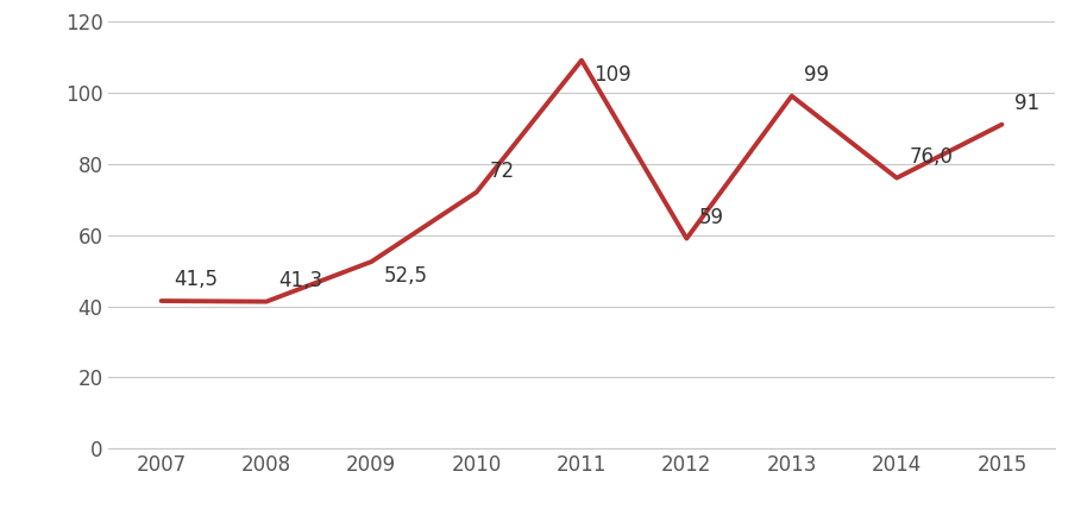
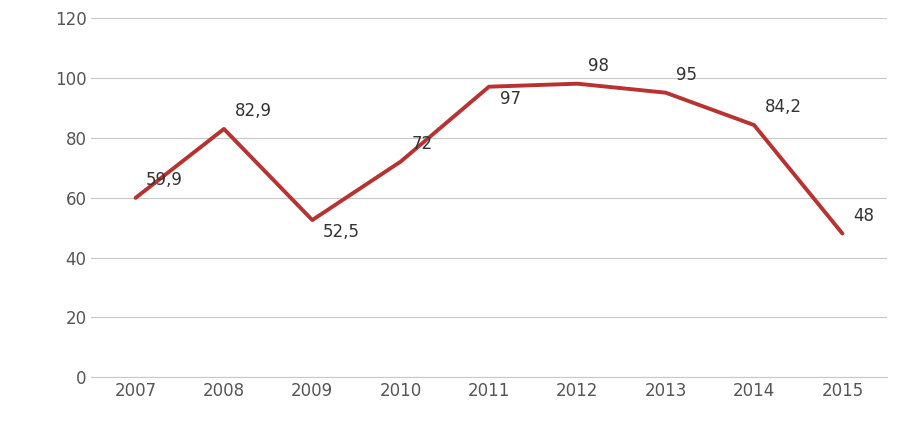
2007: 41,5 -> 59,9
2008: 41,3 -> 82,9
2011: 109 -> 97
2012: 59 -> 98
2013: 99 -> 95
2014: 76,0 -> 84,2
2015: 91 -> 48
